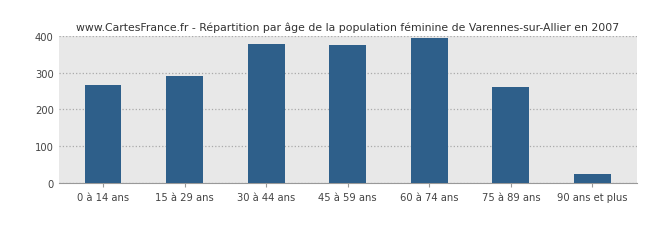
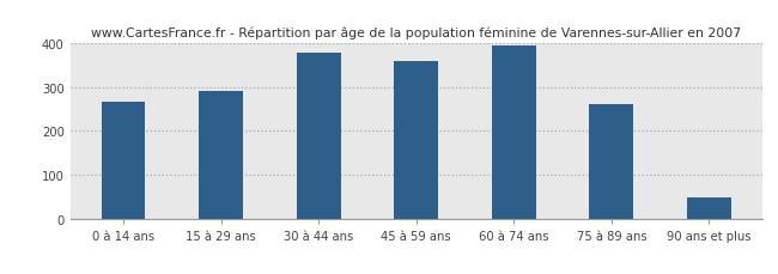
45 à 59 ans: 376 -> 360
90 ans et plus: 25 -> 50
